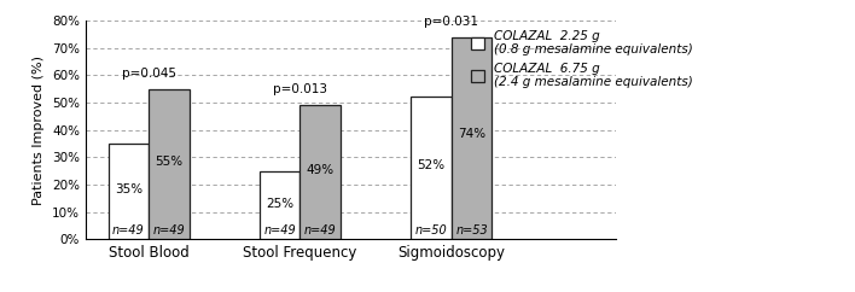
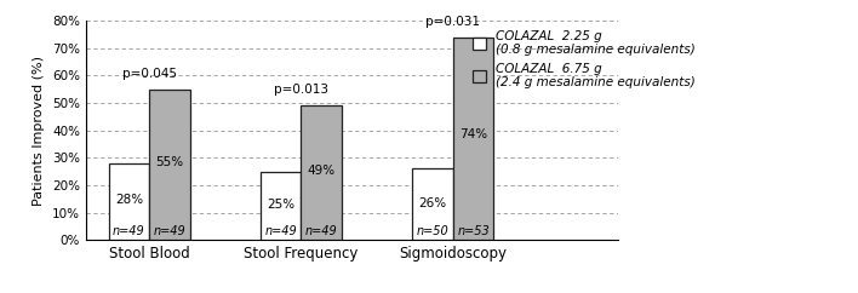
COLAZAL 2.25 g (0.8 g mesalamine equivalents)/Stool Blood: 35% -> 28%
COLAZAL 2.25 g (0.8 g mesalamine equivalents)/Sigmoidoscopy: 52% -> 26%
